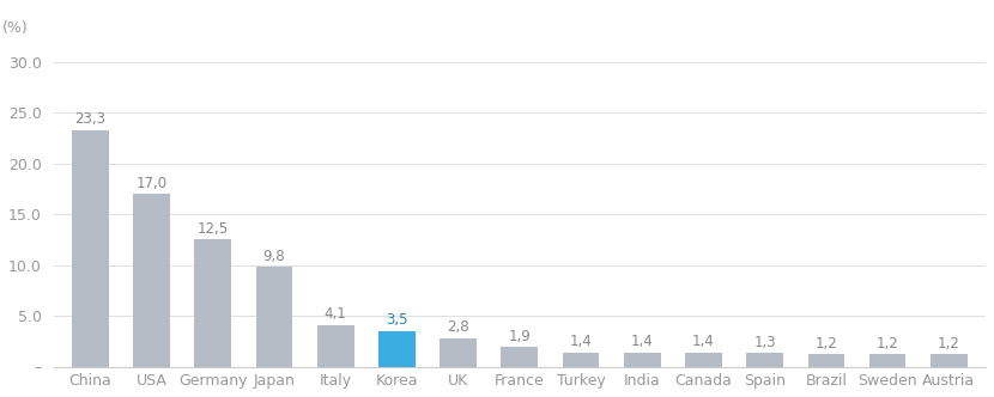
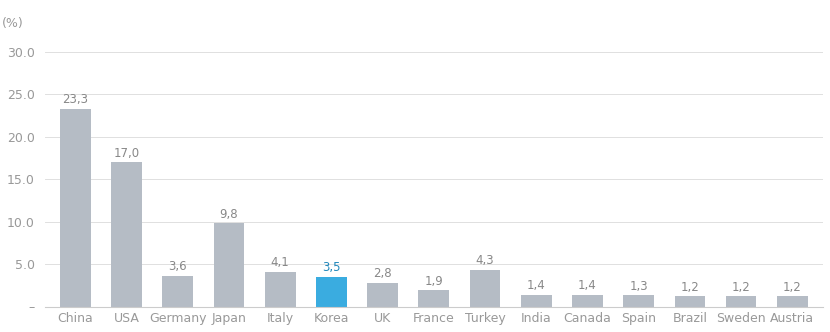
Germany: 12,5 -> 3,6
Turkey: 1,4 -> 4,3
